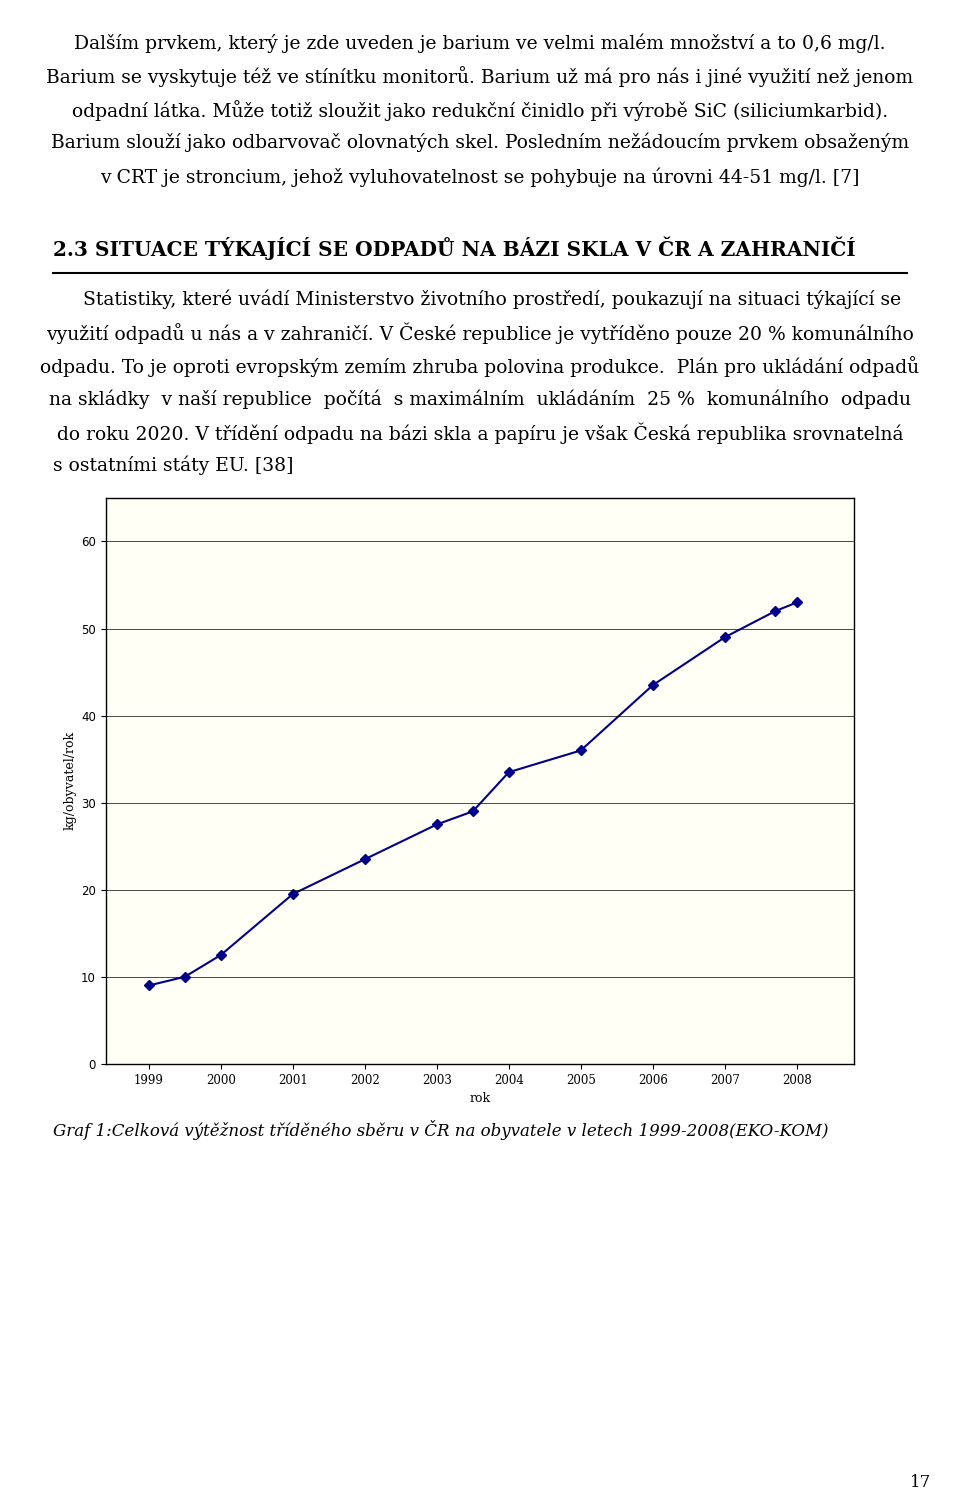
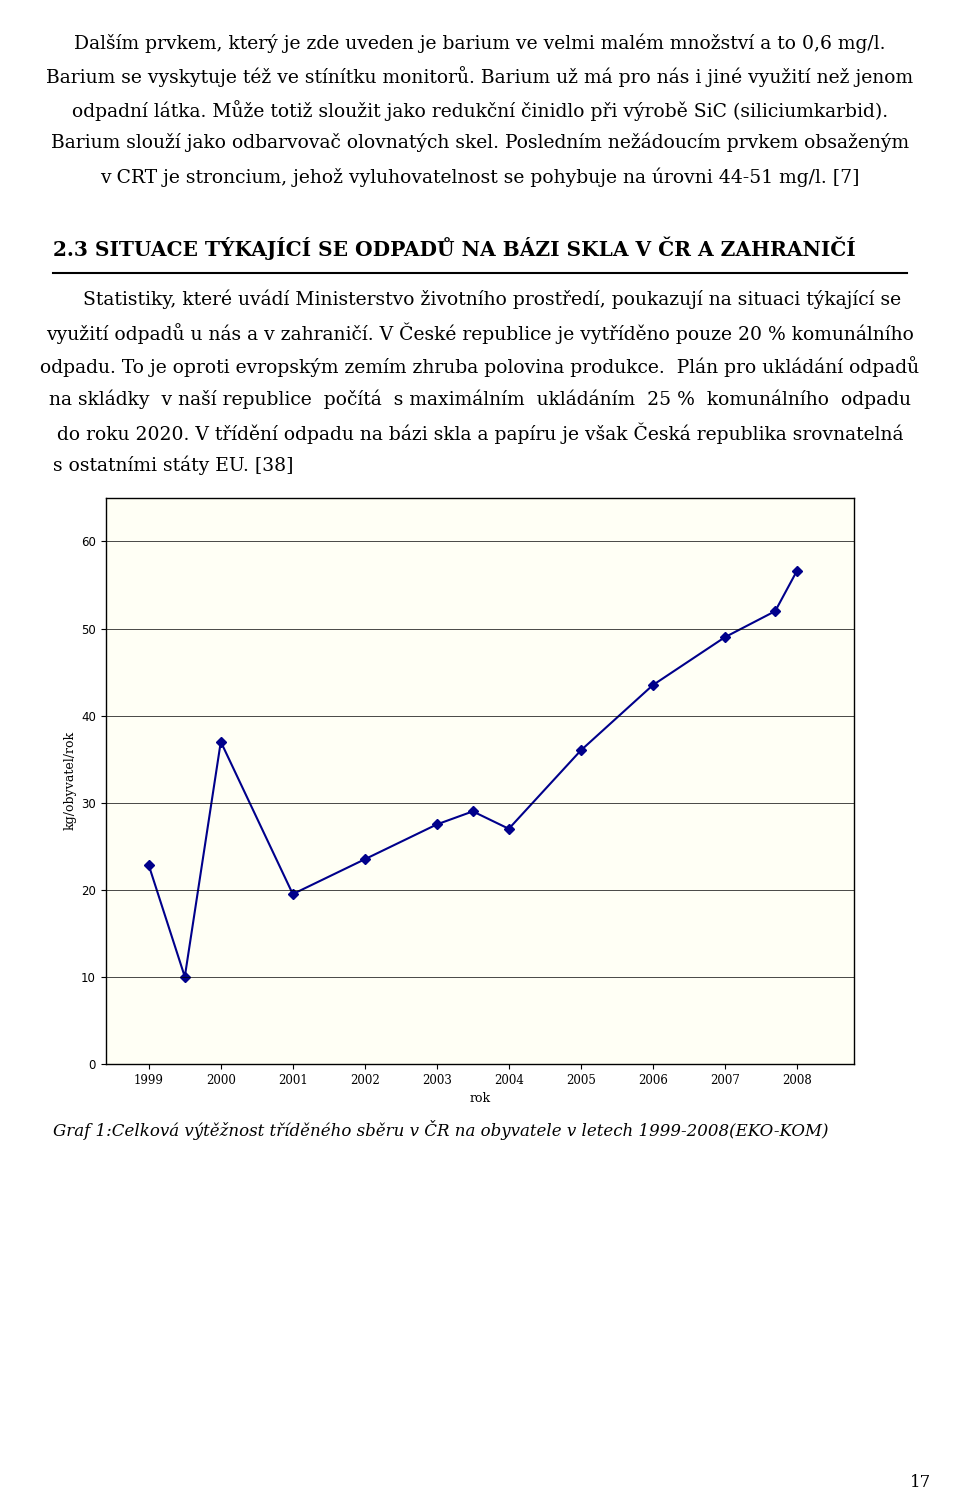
1999: 9.0 -> 22.8
2000: 12.5 -> 37.0
2004: 33.5 -> 27.0
2008: 53.0 -> 56.6
